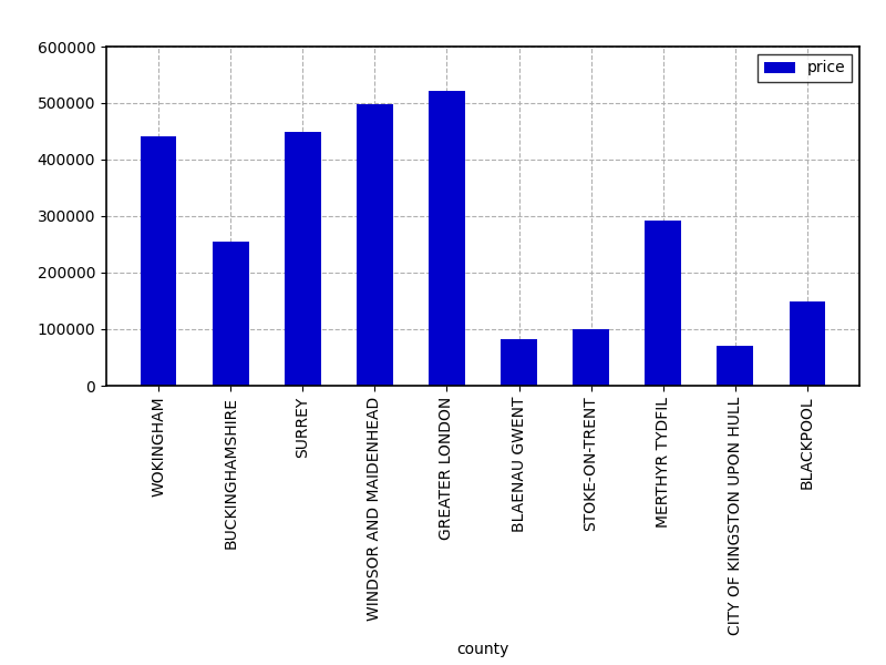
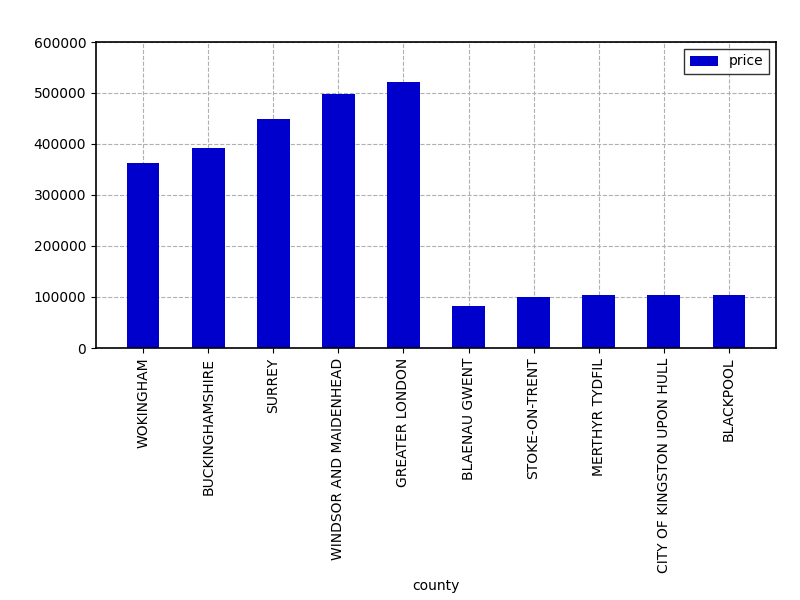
WOKINGHAM: 442000 -> 362000
BUCKINGHAMSHIRE: 254000 -> 392000
MERTHYR TYDFIL: 292000 -> 103000
CITY OF KINGSTON UPON HULL: 70000 -> 104000
BLACKPOOL: 150000 -> 103000
